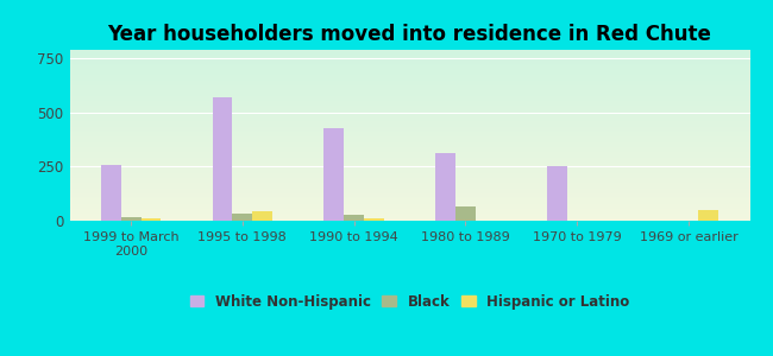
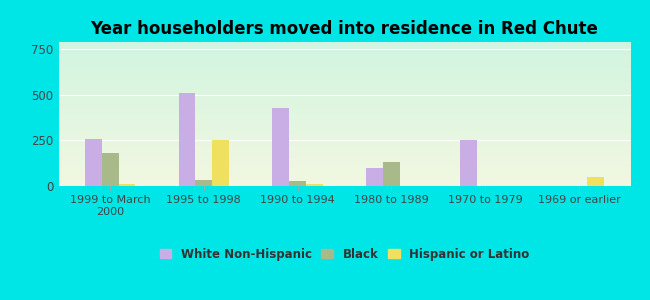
Black/1999 to March 2000: 20 -> 180
White Non-Hispanic/1995 to 1998: 570 -> 510
Hispanic or Latino/1995 to 1998: 40 -> 250
White Non-Hispanic/1980 to 1989: 320 -> 100
Black/1980 to 1989: 60 -> 130
